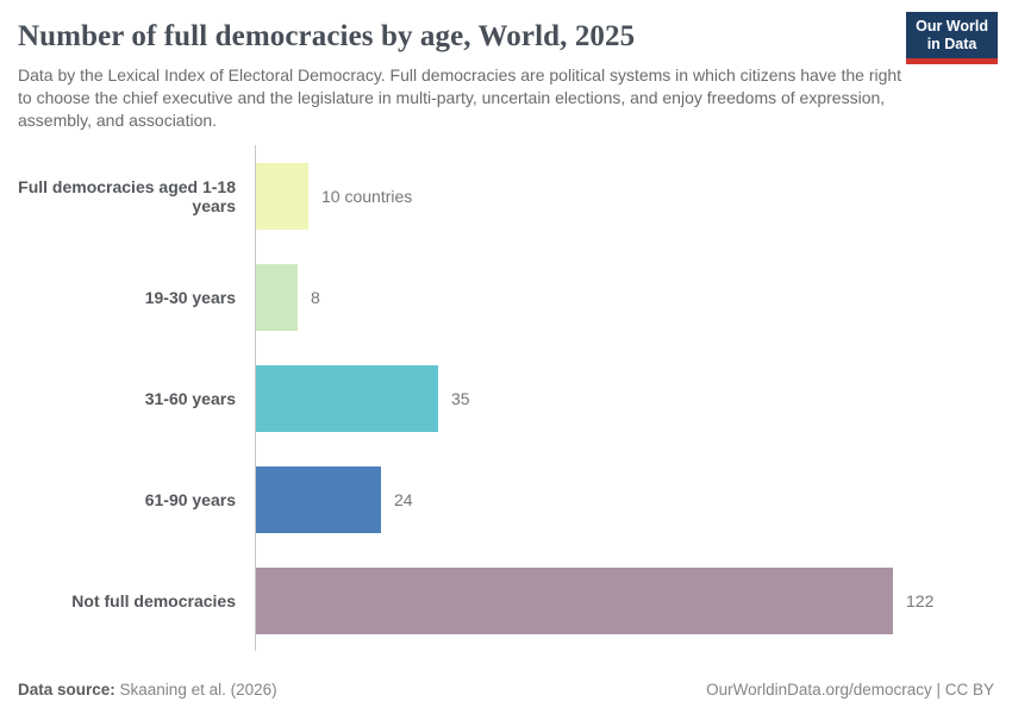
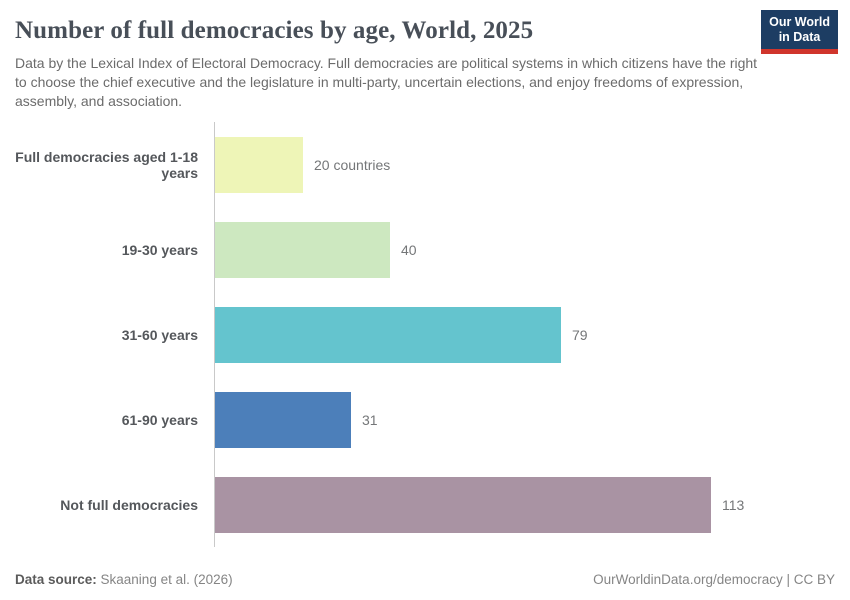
Full democracies aged 1-18 years: 10 -> 20
19-30 years: 8 -> 40
31-60 years: 35 -> 79
61-90 years: 24 -> 31
Not full democracies: 122 -> 113
